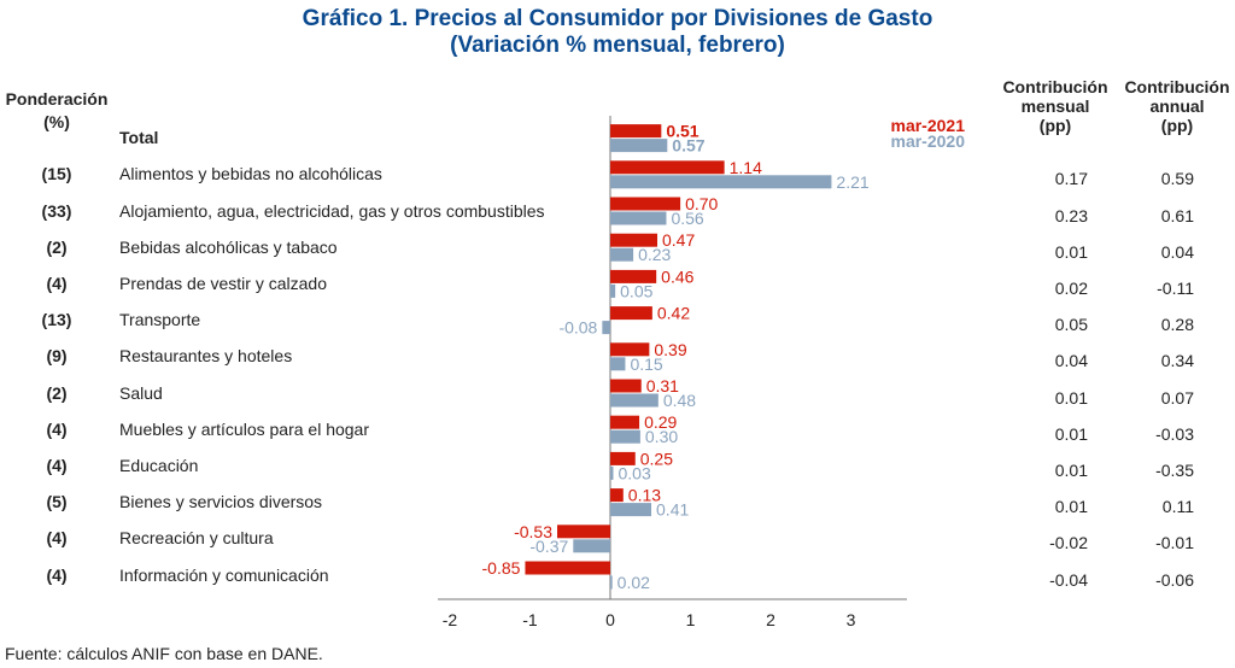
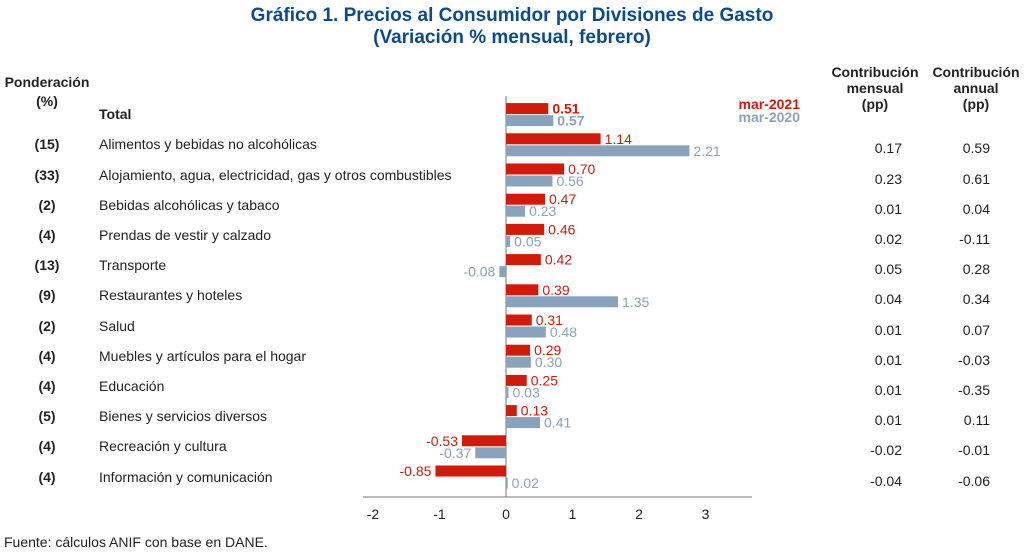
mar-2020/Restaurantes y hoteles: 0.15 -> 1.35
